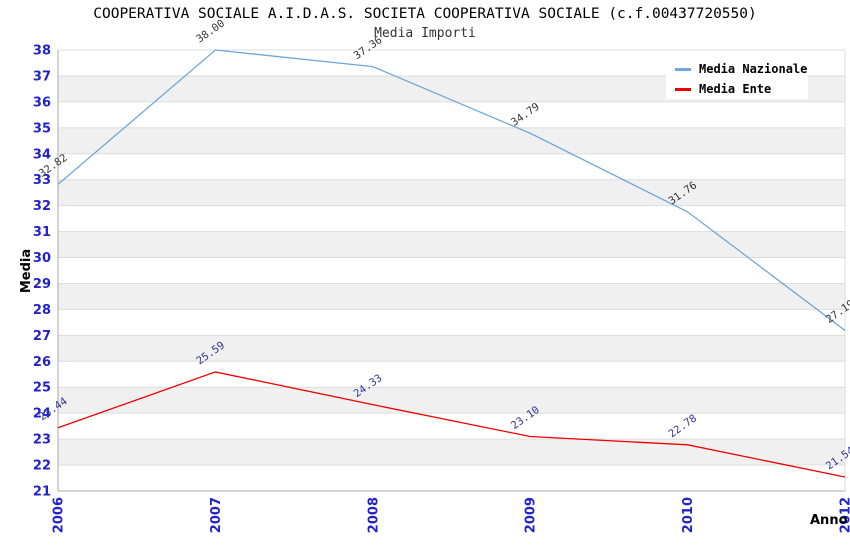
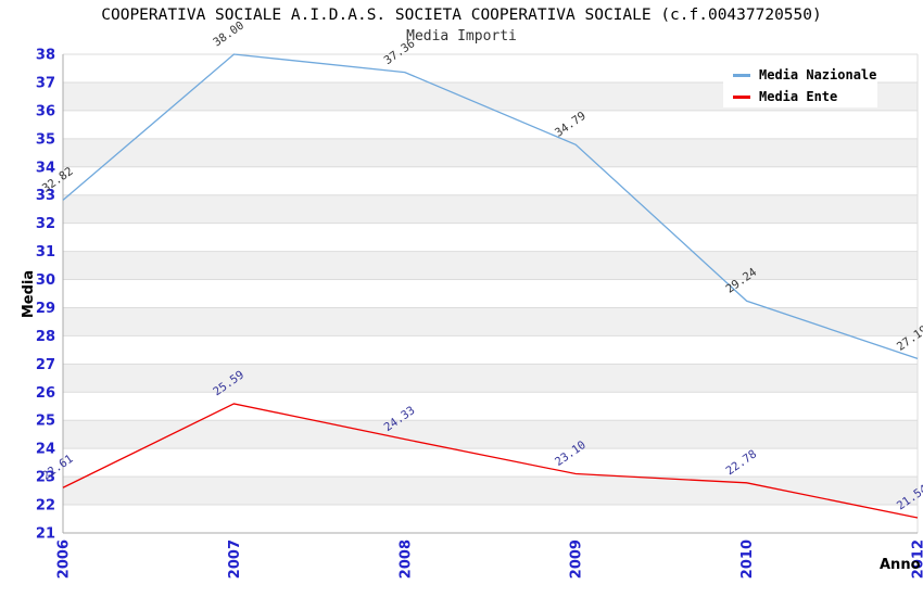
Media Ente/2006: 23.44 -> 22.61
Media Nazionale/2010: 31.76 -> 29.24
